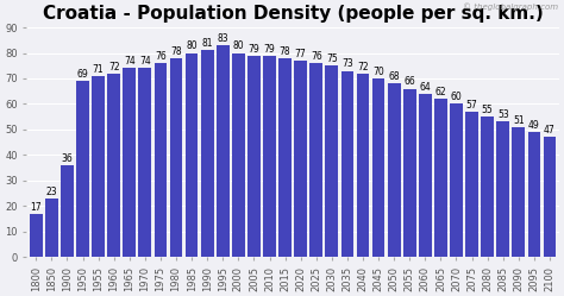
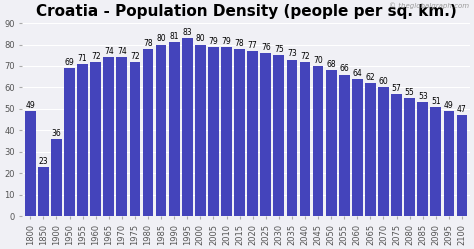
1800: 17 -> 49
1975: 76 -> 72
